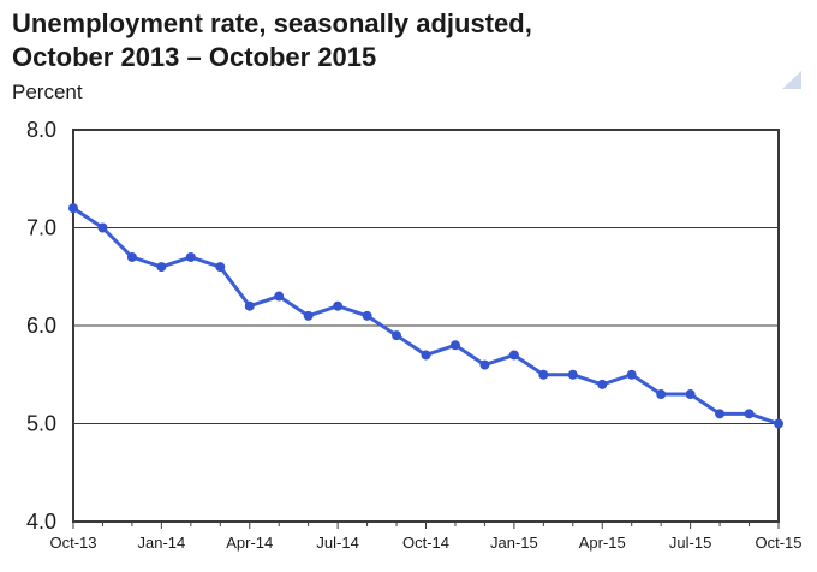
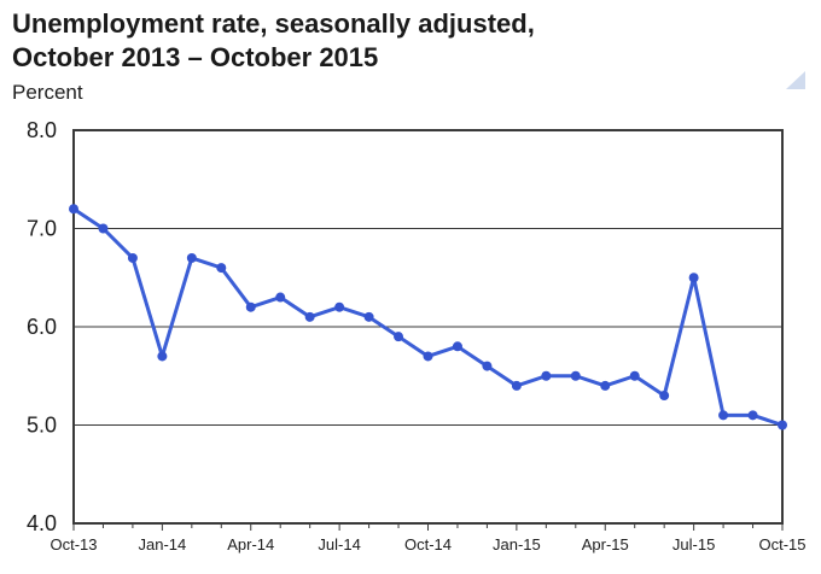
Jan-14: 6.6 -> 5.7
Jan-15: 5.7 -> 5.4
Jul-15: 5.3 -> 6.5
